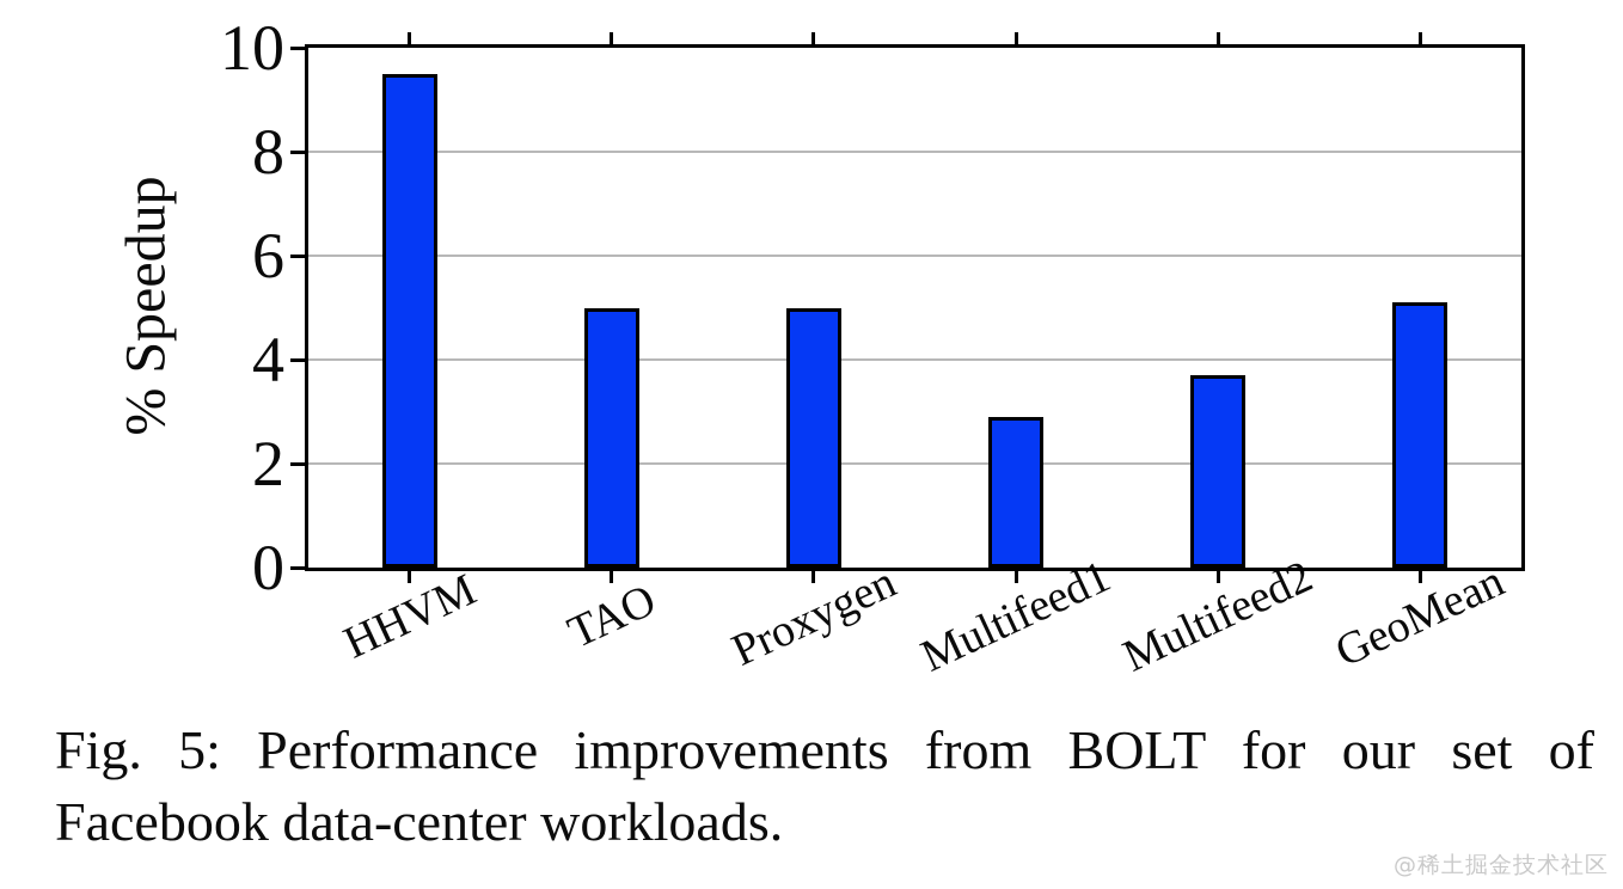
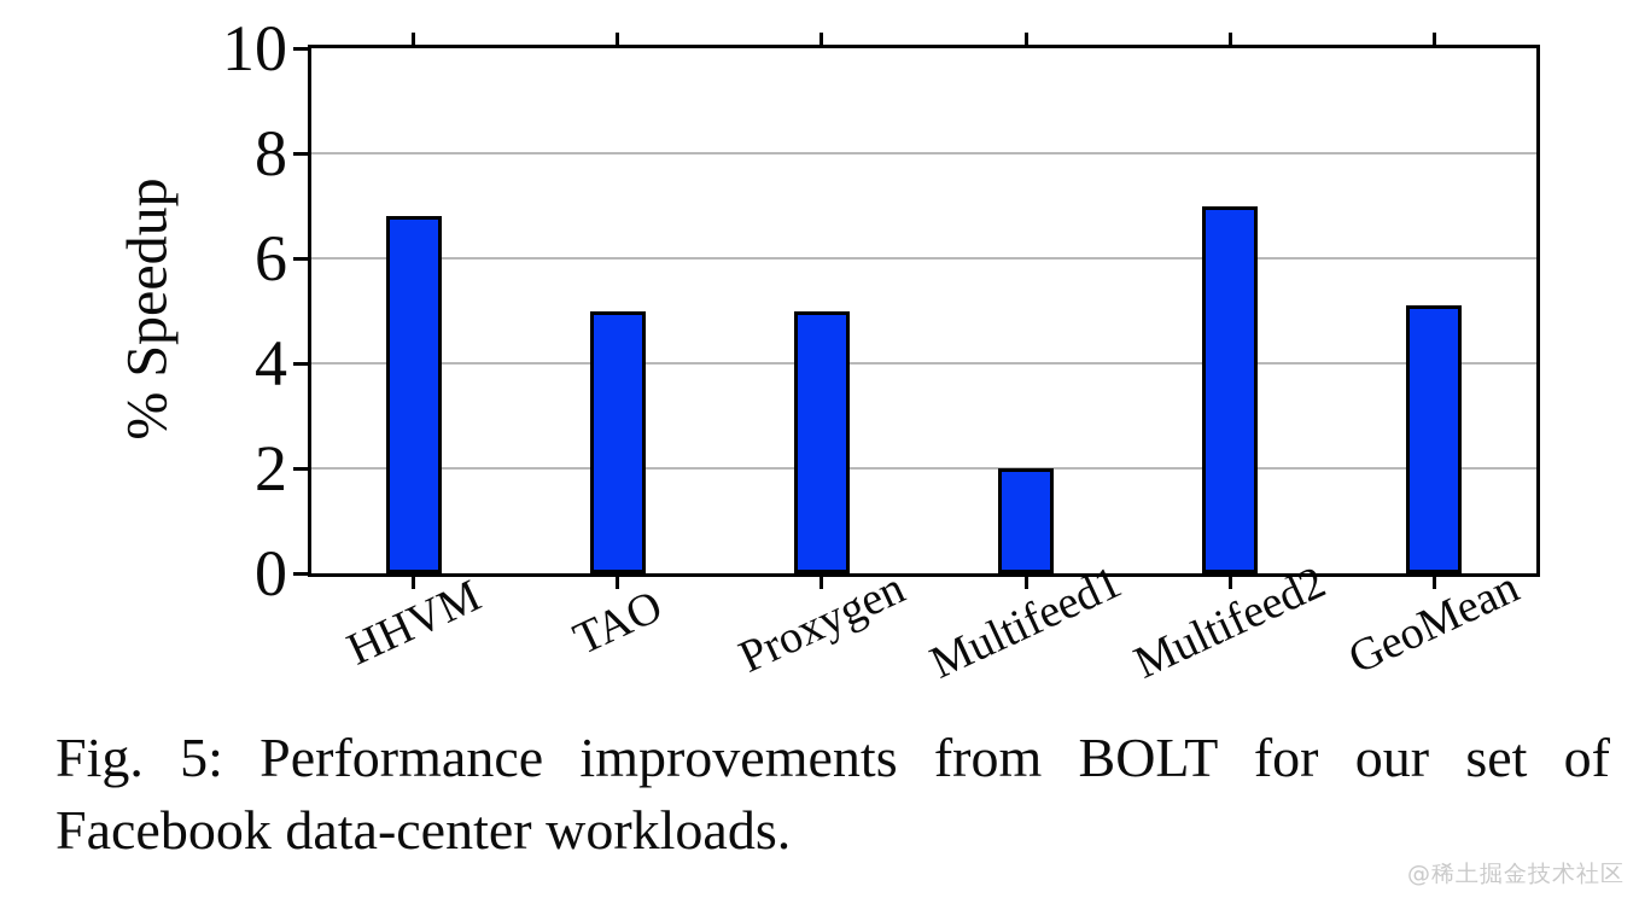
HHVM: 9.5 -> 6.8
Multifeed1: 2.9 -> 2.0
Multifeed2: 3.7 -> 7.0
